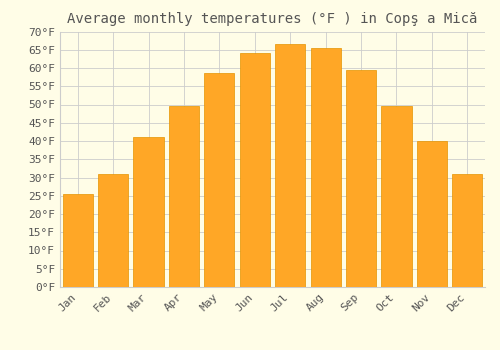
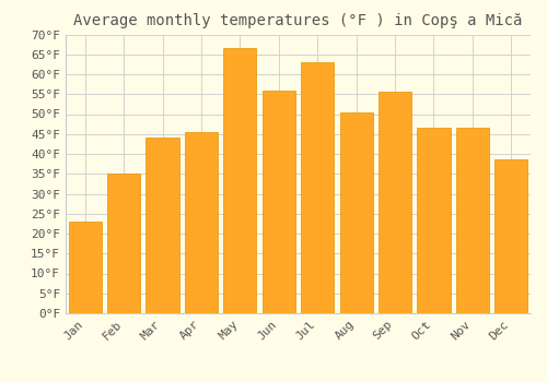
Jan: 25.5°F -> 23.0°F
Feb: 31.0°F -> 35.0°F
Mar: 41.0°F -> 44.0°F
Apr: 49.5°F -> 45.5°F
May: 58.5°F -> 66.5°F
Jun: 64.0°F -> 56.0°F
Jul: 66.5°F -> 63.0°F
Aug: 65.5°F -> 50.5°F
Sep: 59.5°F -> 55.5°F
Oct: 49.5°F -> 46.5°F
Nov: 40.0°F -> 46.5°F
Dec: 31.0°F -> 38.5°F
